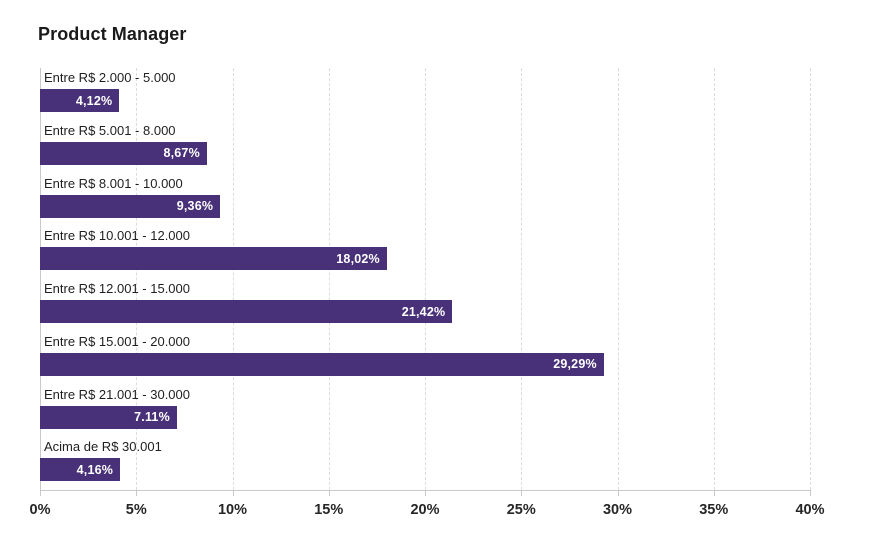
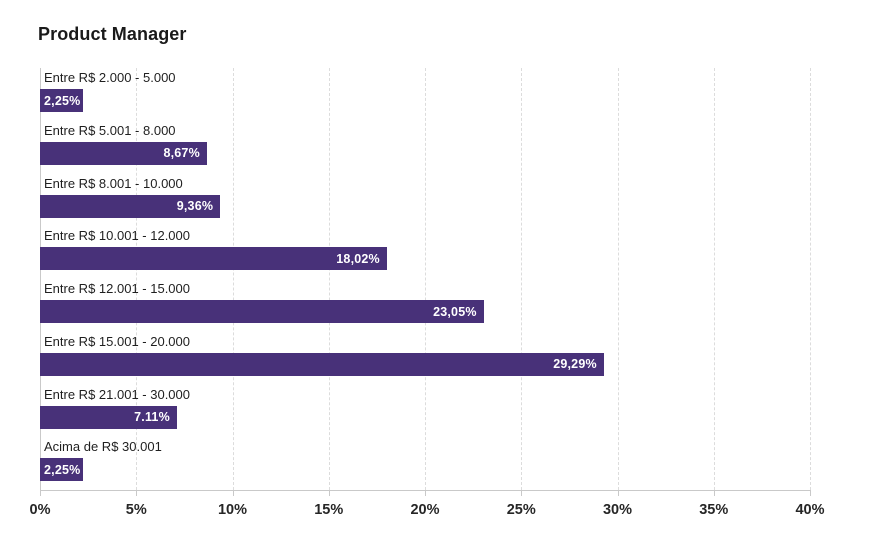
Entre R$ 2.000 - 5.000: 4,12% -> 2,25%
Entre R$ 12.001 - 15.000: 21,42% -> 23,05%
Acima de R$ 30.001: 4,16% -> 2,25%
